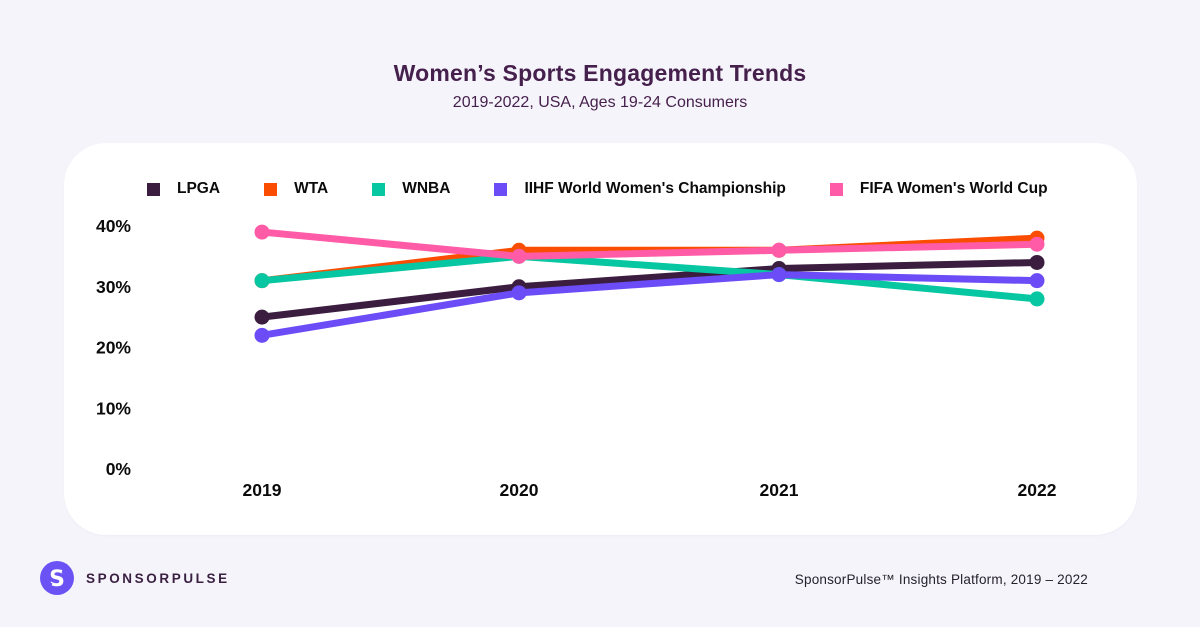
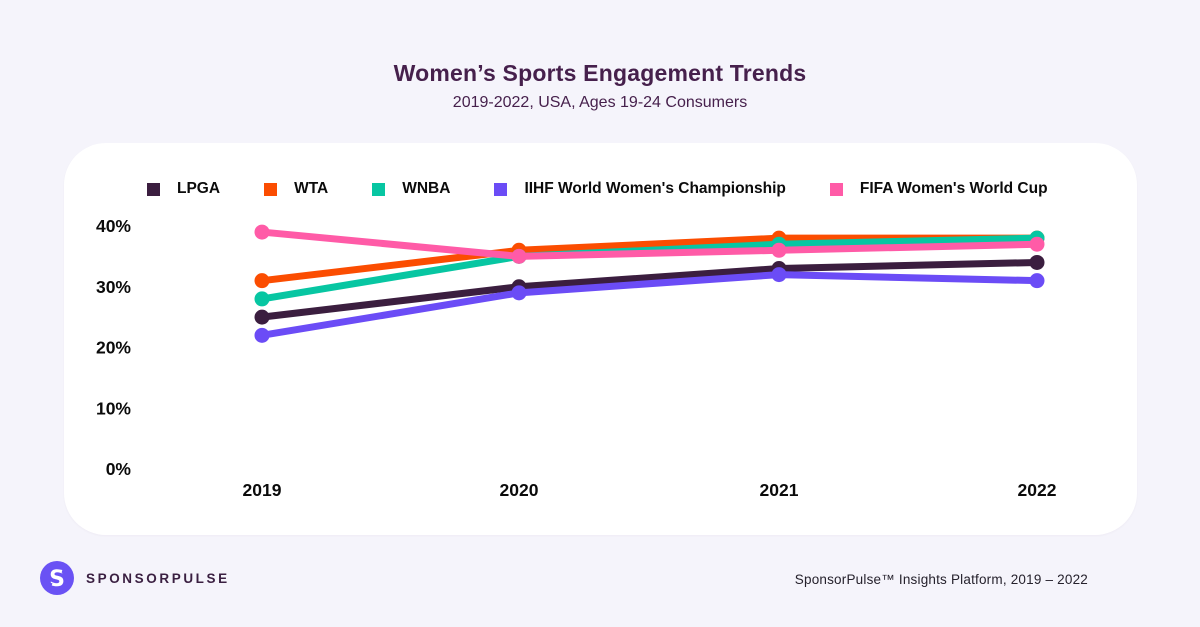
WNBA/2019: 31% -> 28%
WTA/2021: 36% -> 38%
WNBA/2021: 32% -> 37%
WNBA/2022: 28% -> 38%
